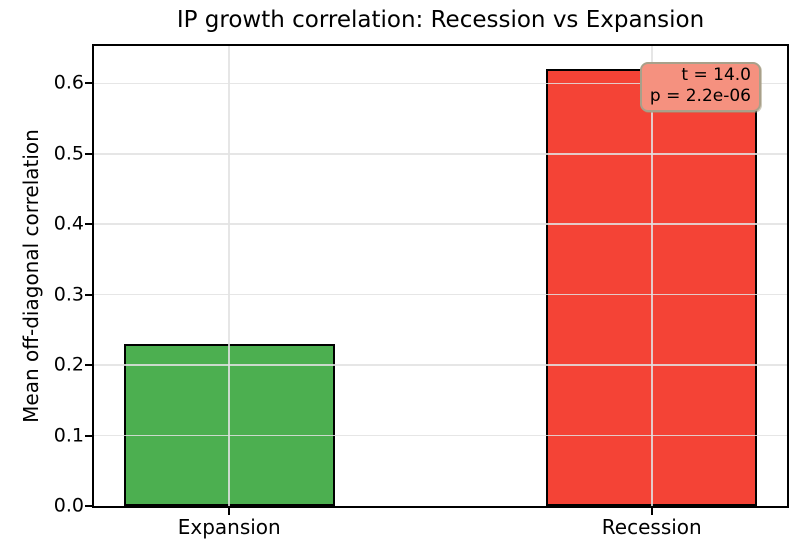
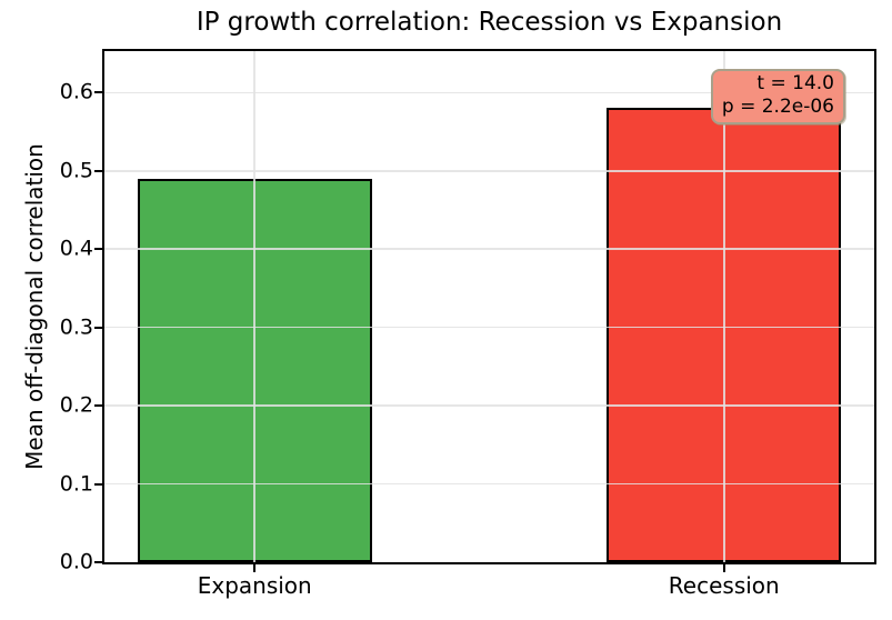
Expansion: 0.23 -> 0.49
Recession: 0.62 -> 0.58
